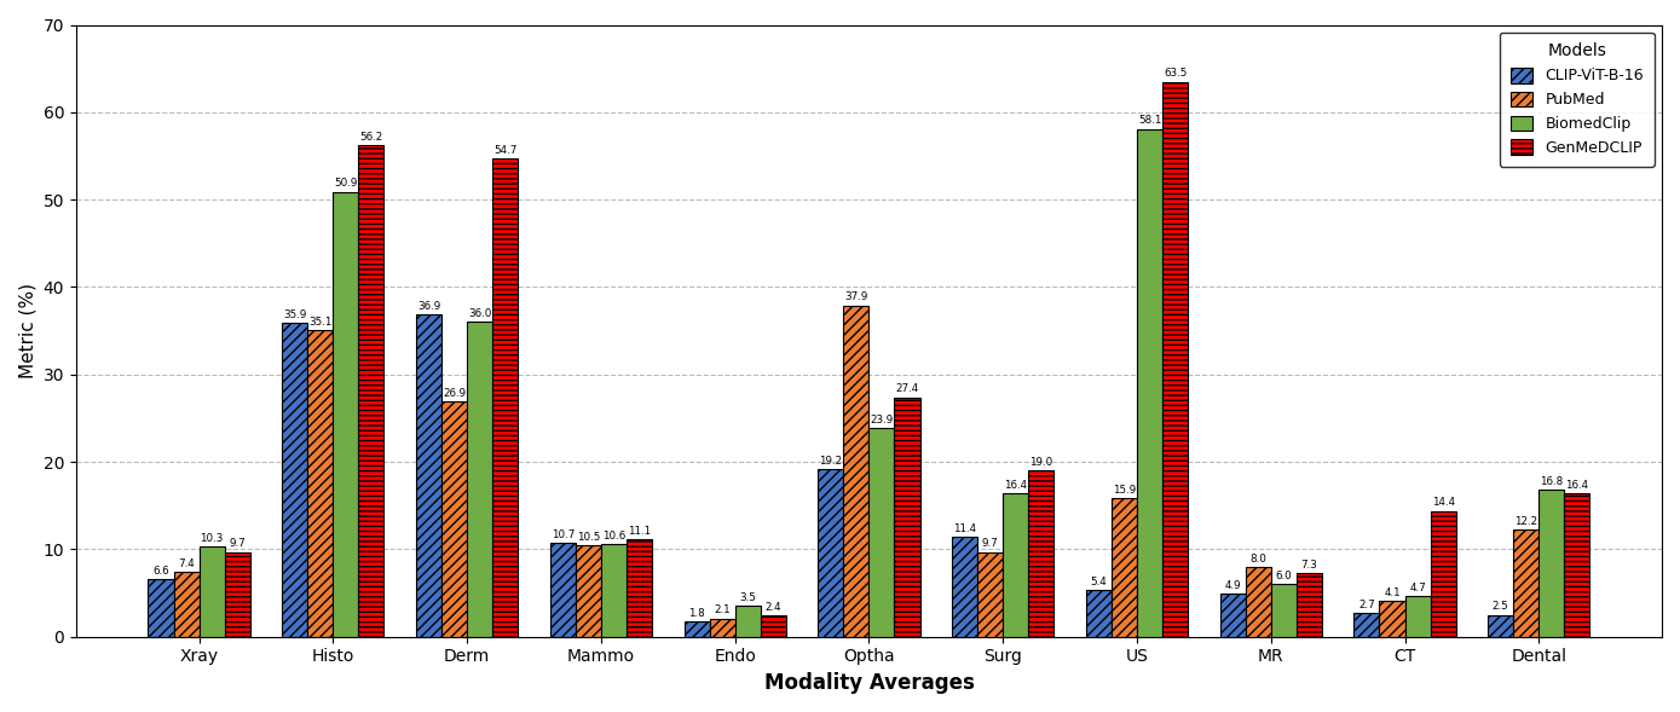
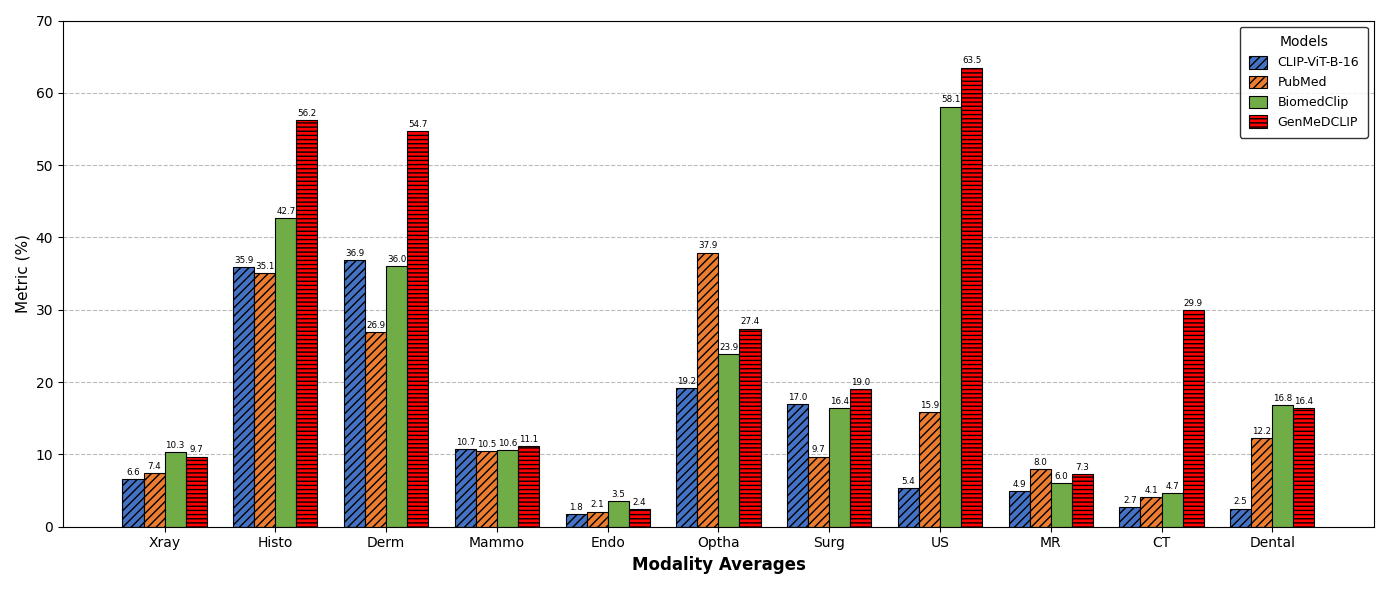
BiomedClip/Histo: 50.9 -> 42.7
CLIP-ViT-B-16/Surg: 11.4 -> 17.0
GenMeDCLIP/CT: 14.4 -> 29.9
